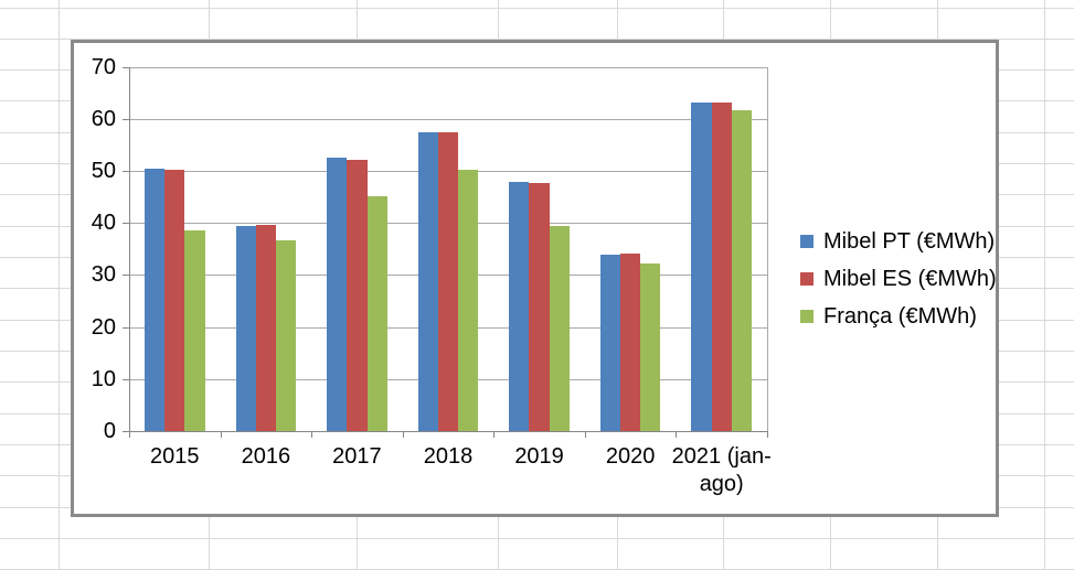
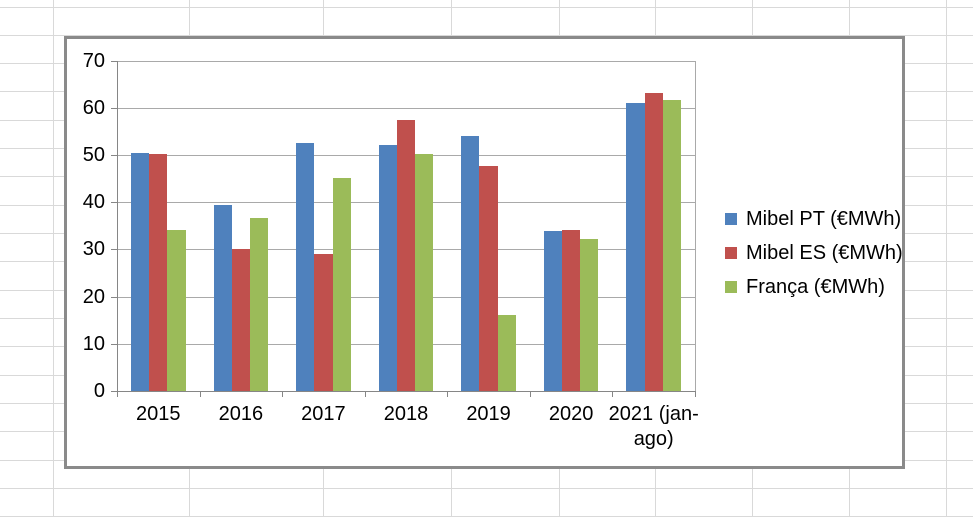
França (€MWh)/2015: 38 -> 34
Mibel ES (€MWh)/2016: 40 -> 30
Mibel ES (€MWh)/2017: 52 -> 29
Mibel PT (€MWh)/2018: 58 -> 52
Mibel PT (€MWh)/2019: 48 -> 54
França (€MWh)/2019: 39 -> 16
Mibel PT (€MWh)/2021 (jan-ago): 63 -> 61
